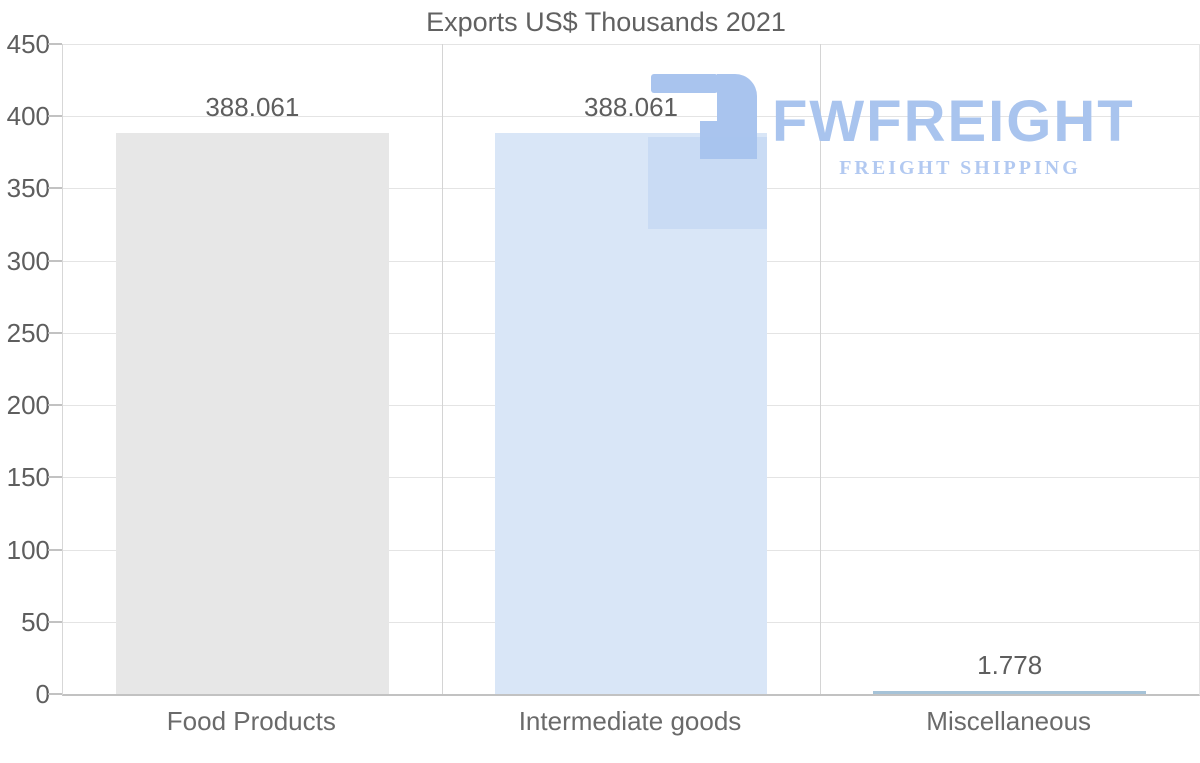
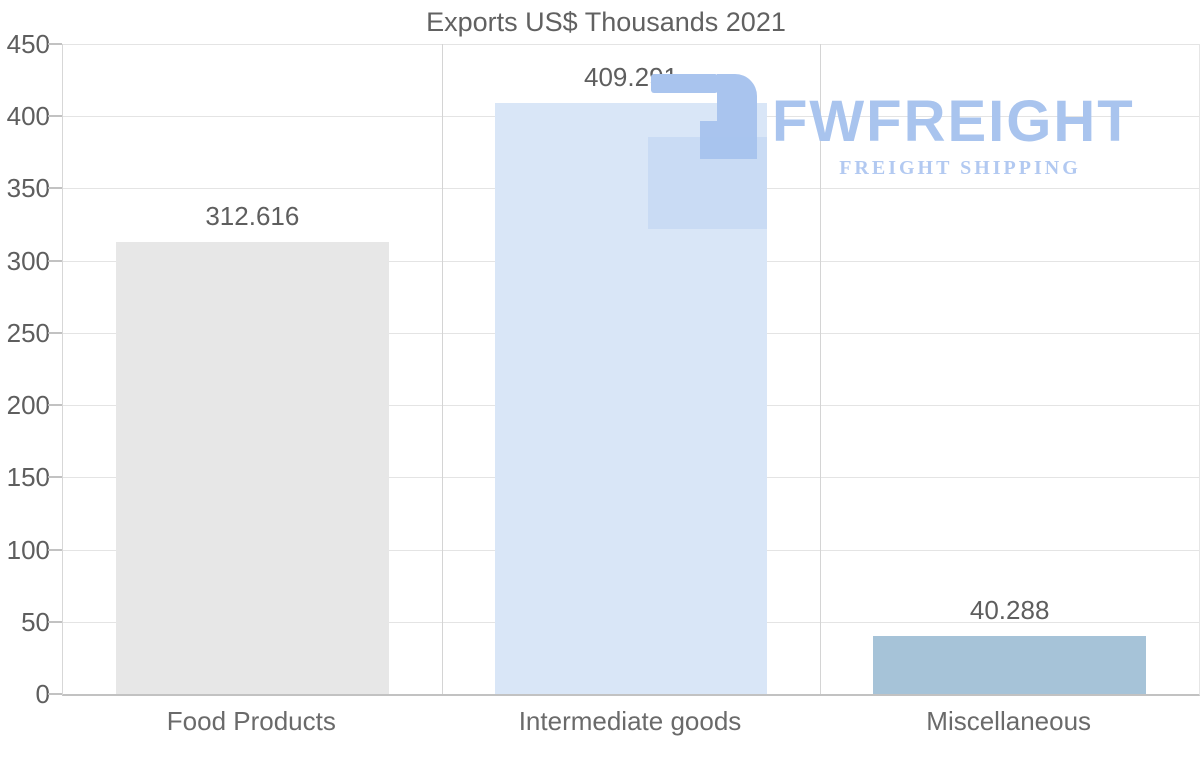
Food Products: 388.061 -> 312.616
Intermediate goods: 388.061 -> 409.291
Miscellaneous: 1.778 -> 40.288
